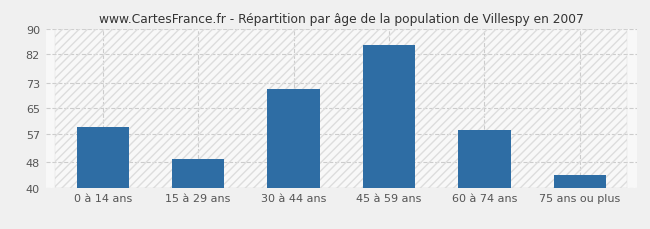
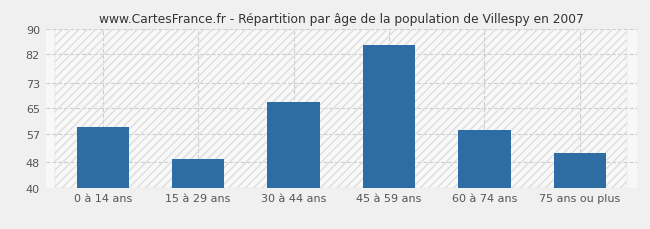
30 à 44 ans: 71 -> 67
75 ans ou plus: 44 -> 51
